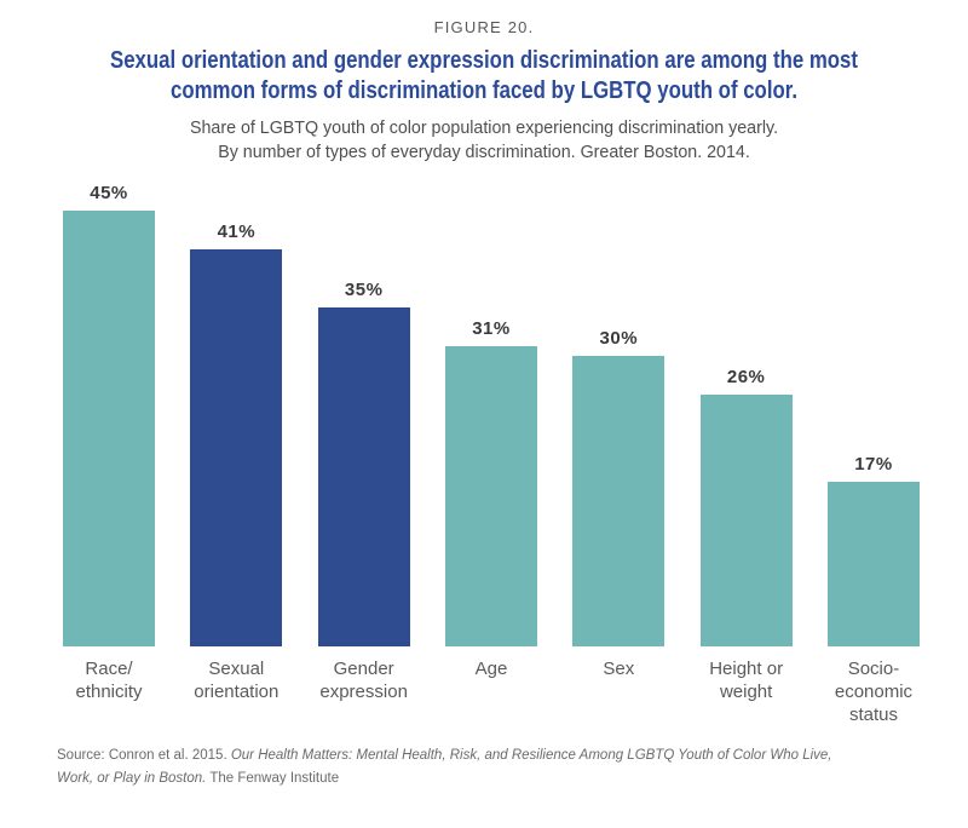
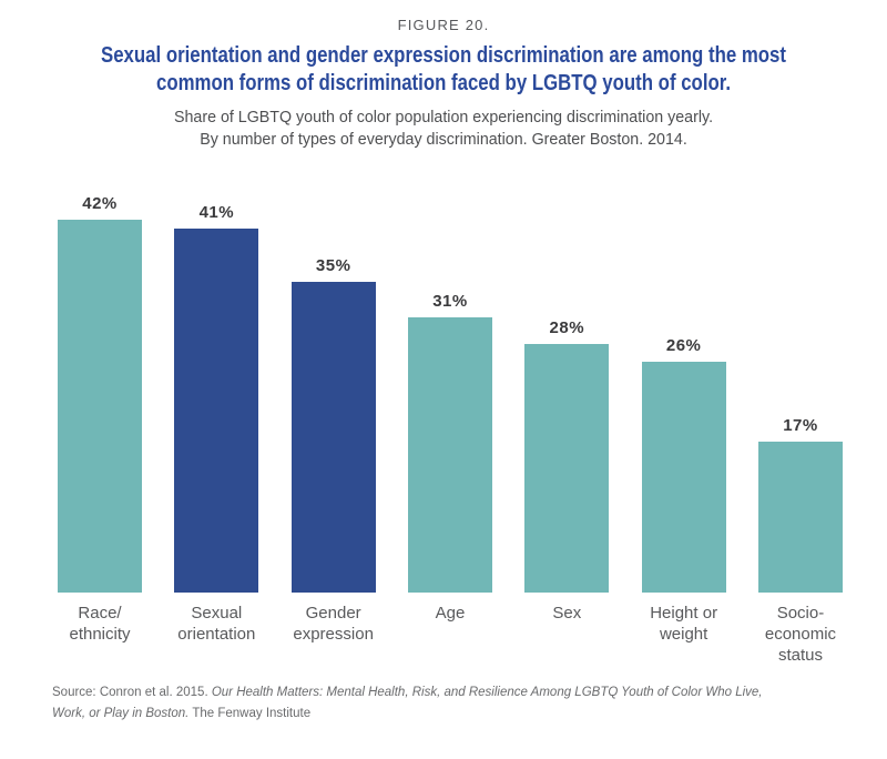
Race/ ethnicity: 45% -> 42%
Sex: 30% -> 28%
